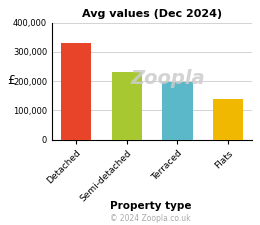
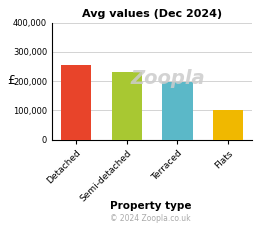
Detached: 330,000 -> 255,000
Flats: 140,000 -> 100,000
